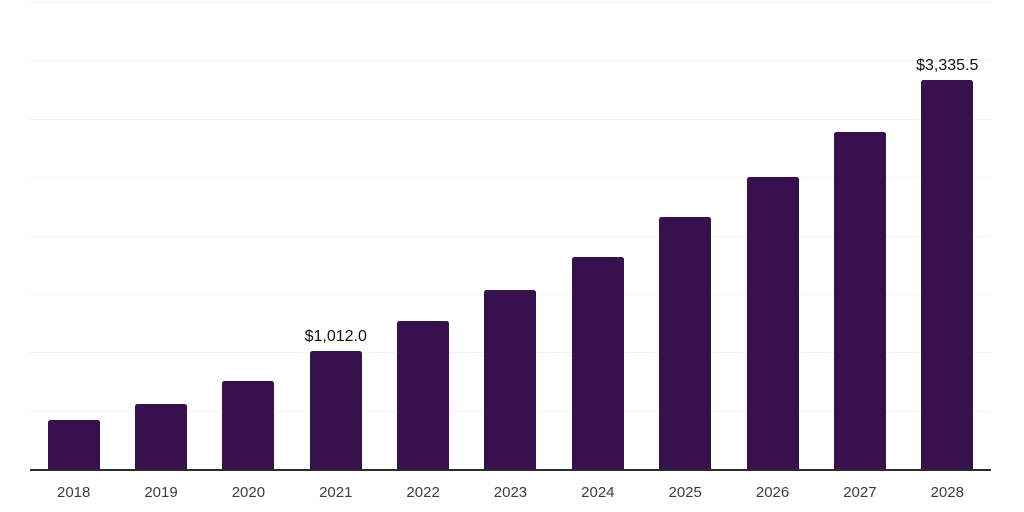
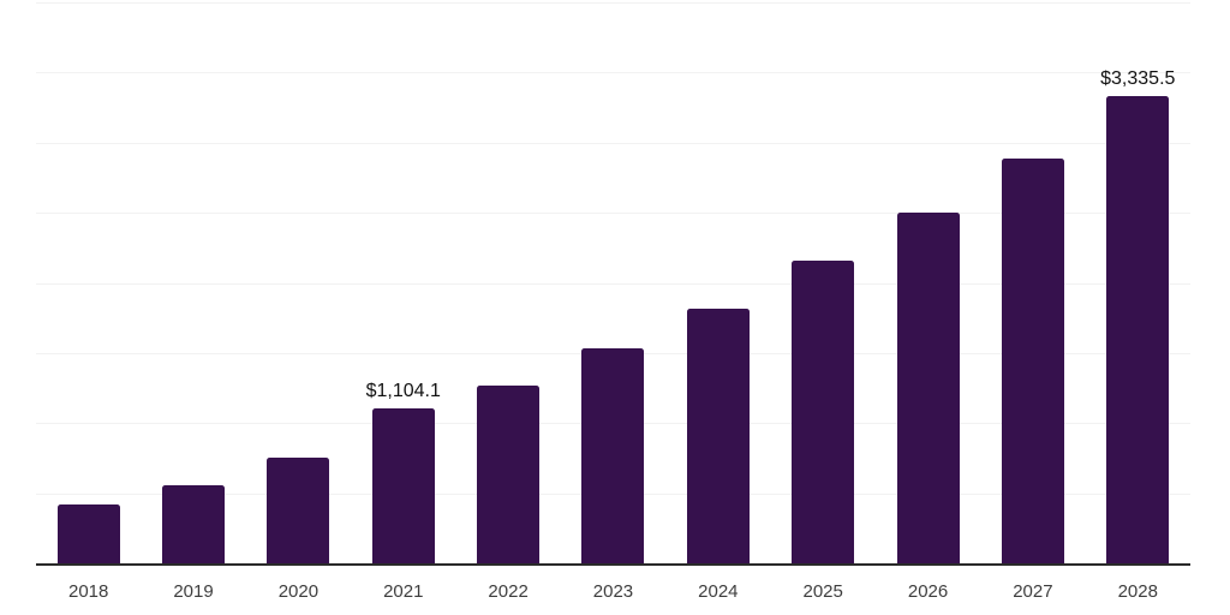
2021: $1,012.0 -> $1,104.1
